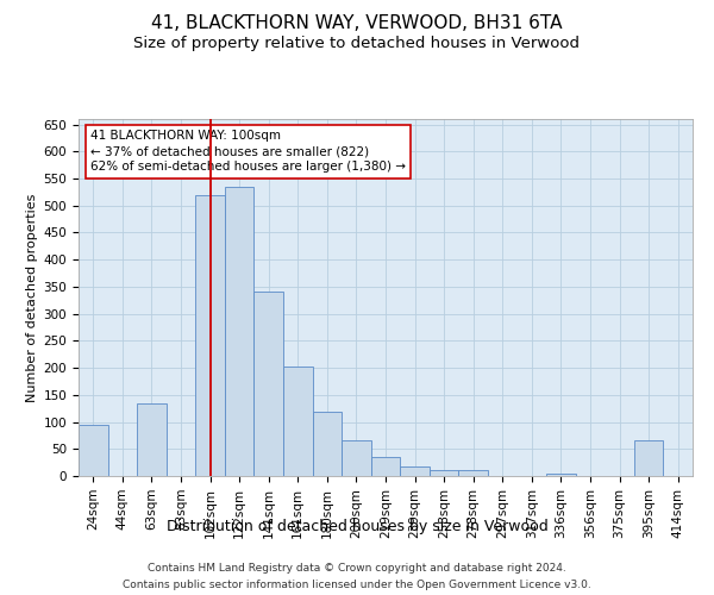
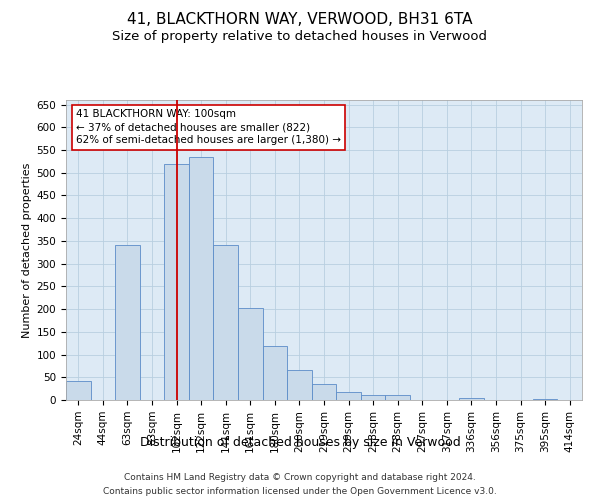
24sqm: 95 -> 42
63sqm: 135 -> 340
395sqm: 65 -> 2
